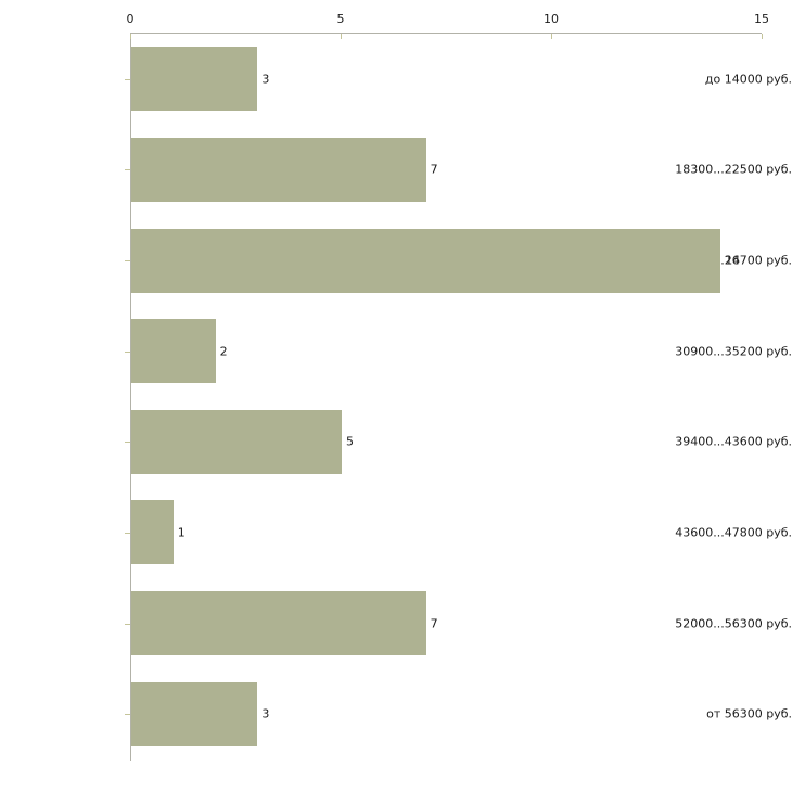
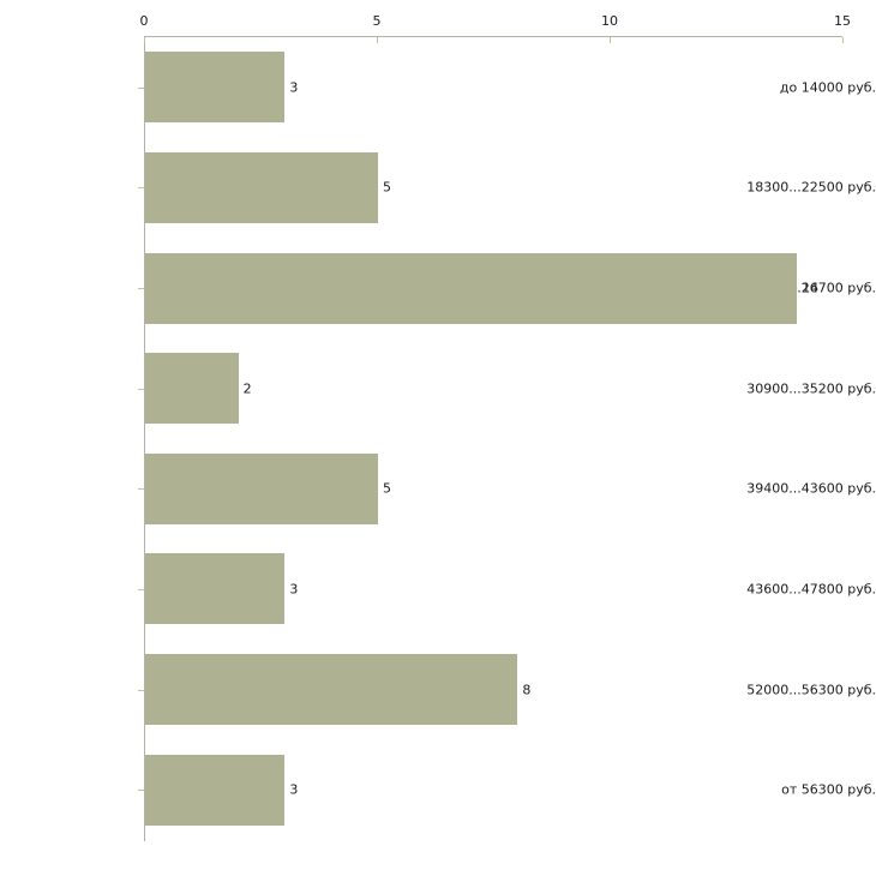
18300...22500 руб.: 7 -> 5
43600...47800 руб.: 1 -> 3
52000...56300 руб.: 7 -> 8
